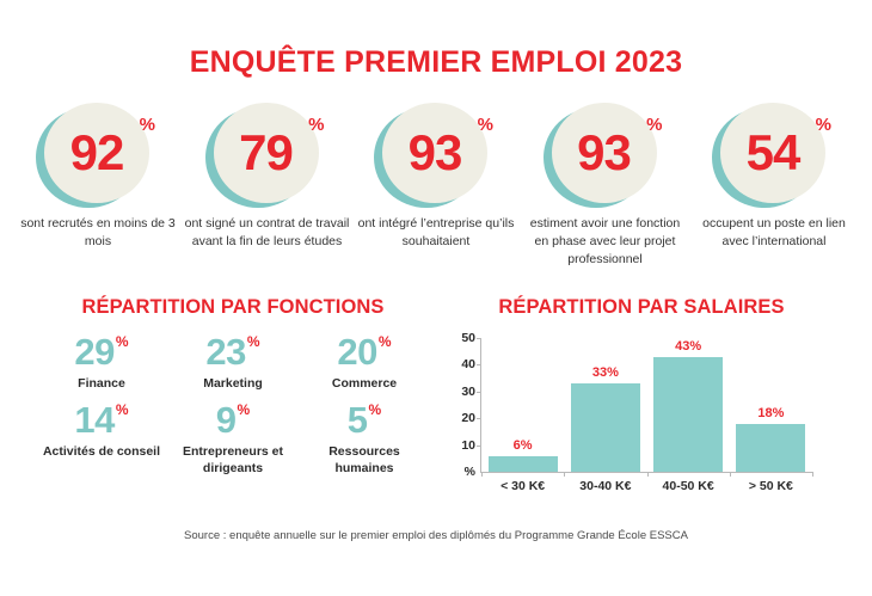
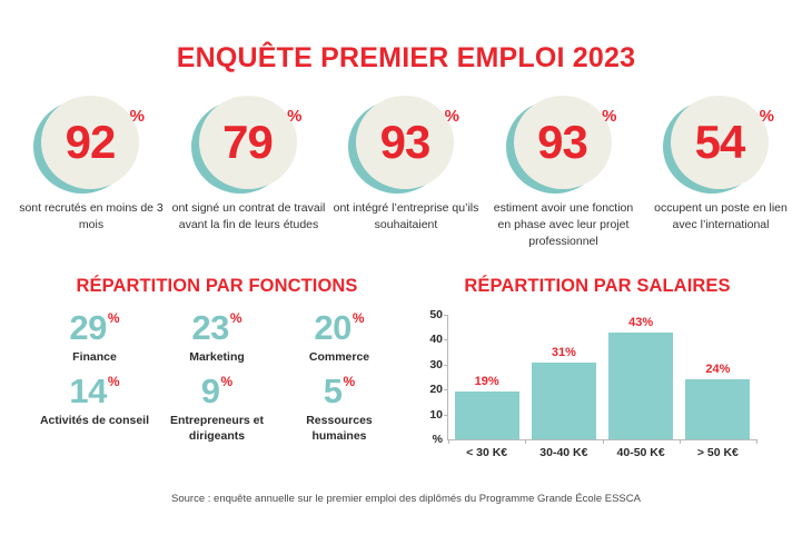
< 30 K€: 6% -> 19%
30-40 K€: 33% -> 31%
> 50 K€: 18% -> 24%
